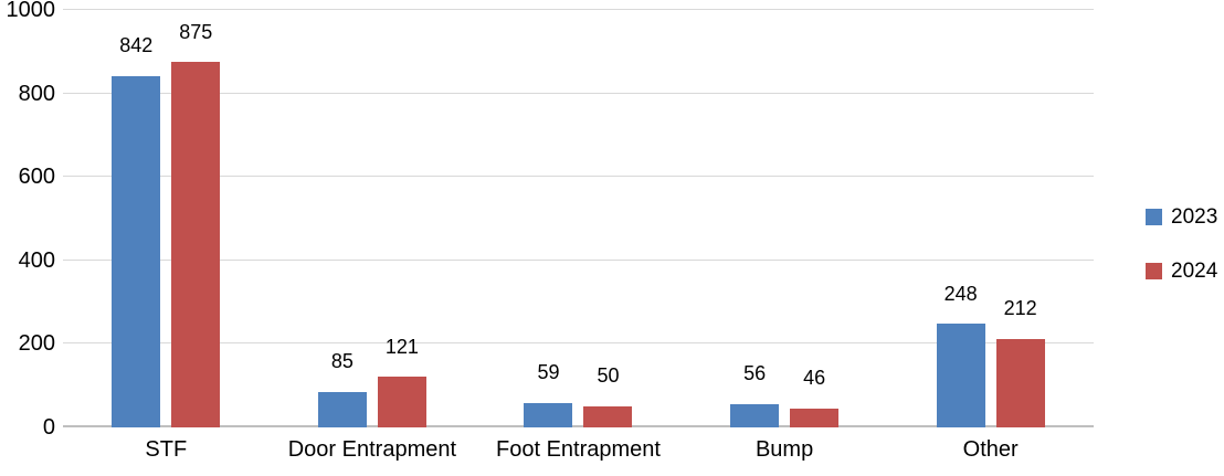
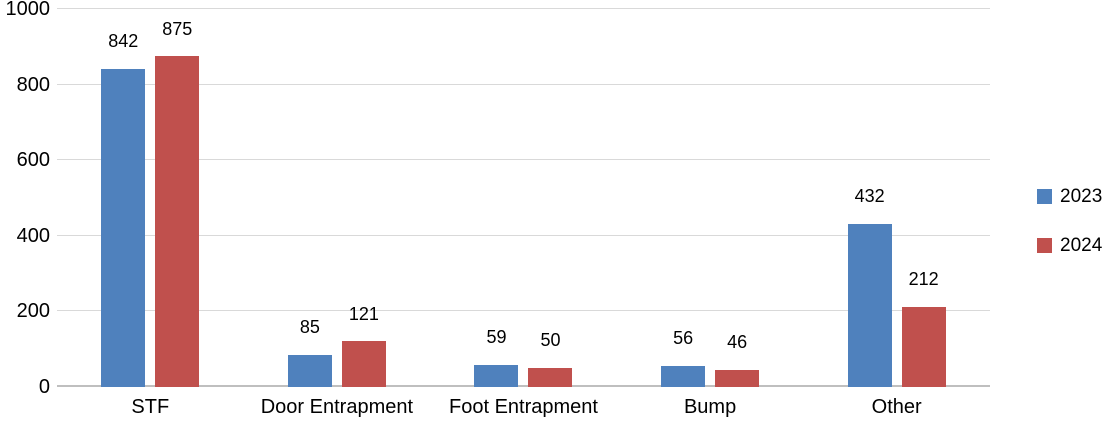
2023/Other: 248 -> 432
